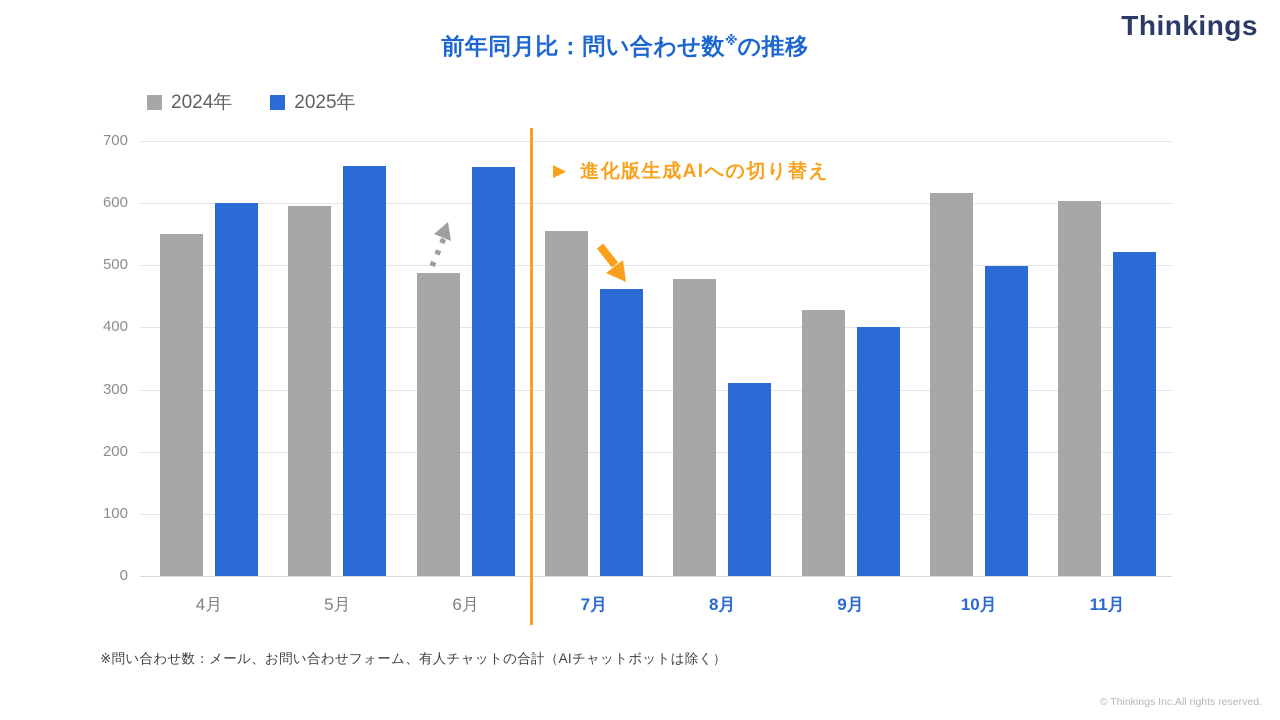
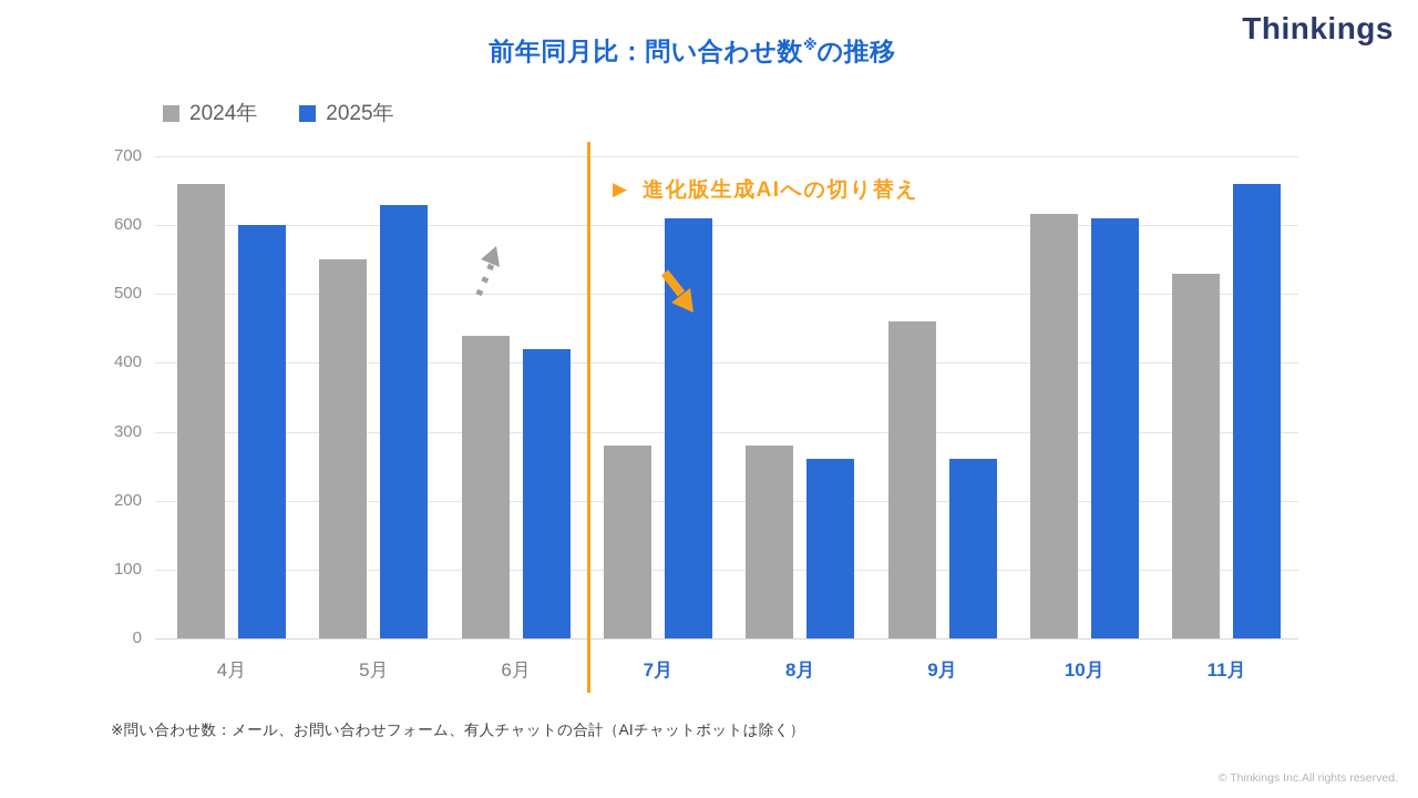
2024年/4月: 550 -> 660
2024年/5月: 600 -> 550
2025年/5月: 660 -> 630
2024年/6月: 490 -> 440
2025年/6月: 660 -> 420
2024年/7月: 560 -> 280
2025年/7月: 460 -> 610
2024年/8月: 480 -> 280
2025年/8月: 310 -> 260
2024年/9月: 430 -> 460
2025年/9月: 400 -> 260
2025年/10月: 500 -> 610
2024年/11月: 600 -> 530
2025年/11月: 520 -> 660
